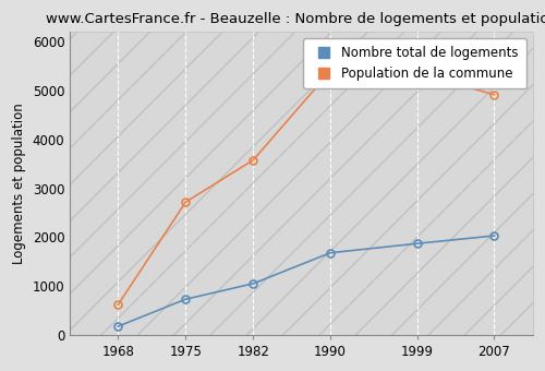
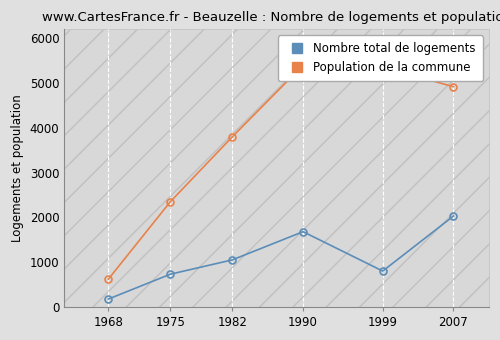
Population de la commune/1975: 2720 -> 2350
Population de la commune/1982: 3580 -> 3800
Nombre total de logements/1999: 1870 -> 800
